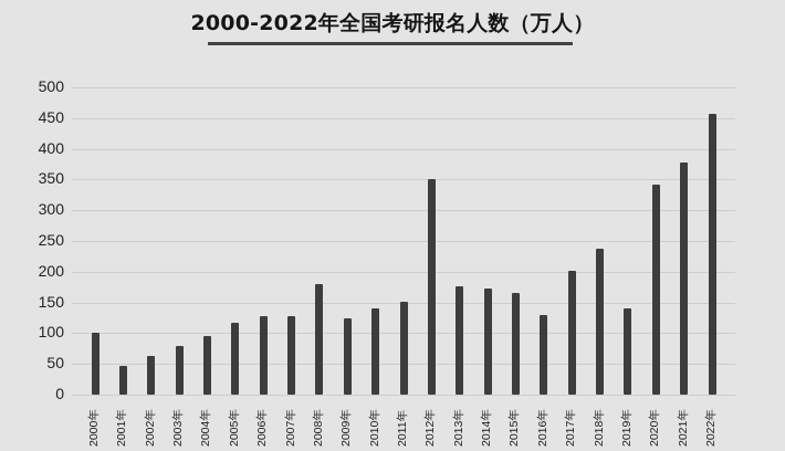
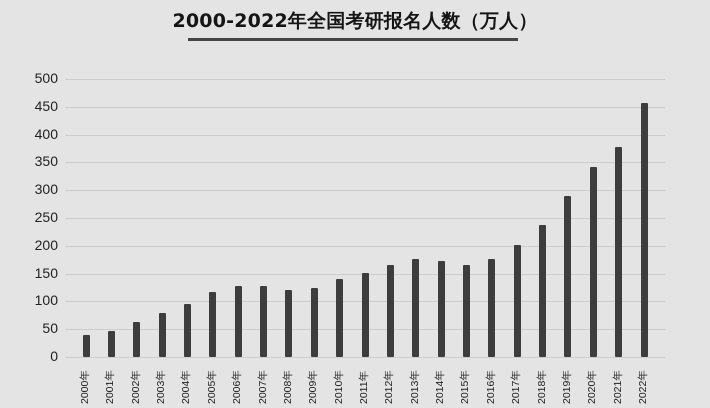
2000年: 100 -> 40
2008年: 180 -> 120
2012年: 350 -> 170
2016年: 130 -> 180
2019年: 140 -> 290
